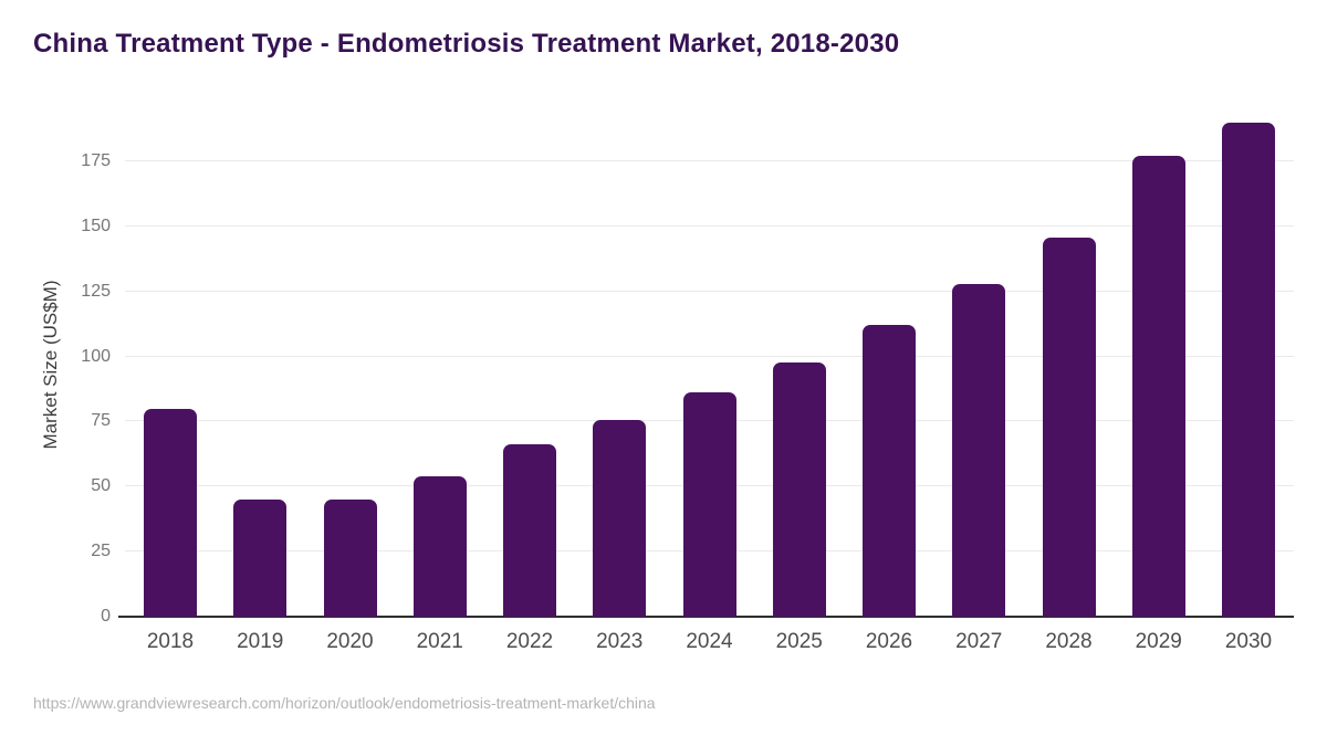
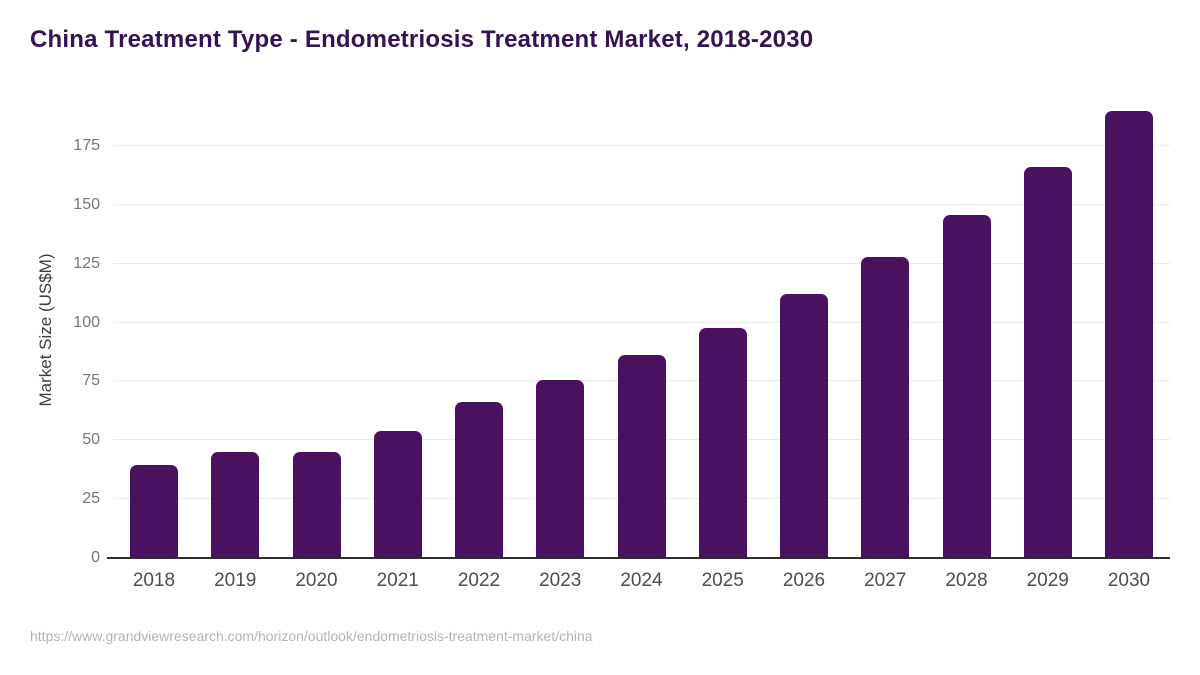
2018: 80 -> 40
2029: 177 -> 166
